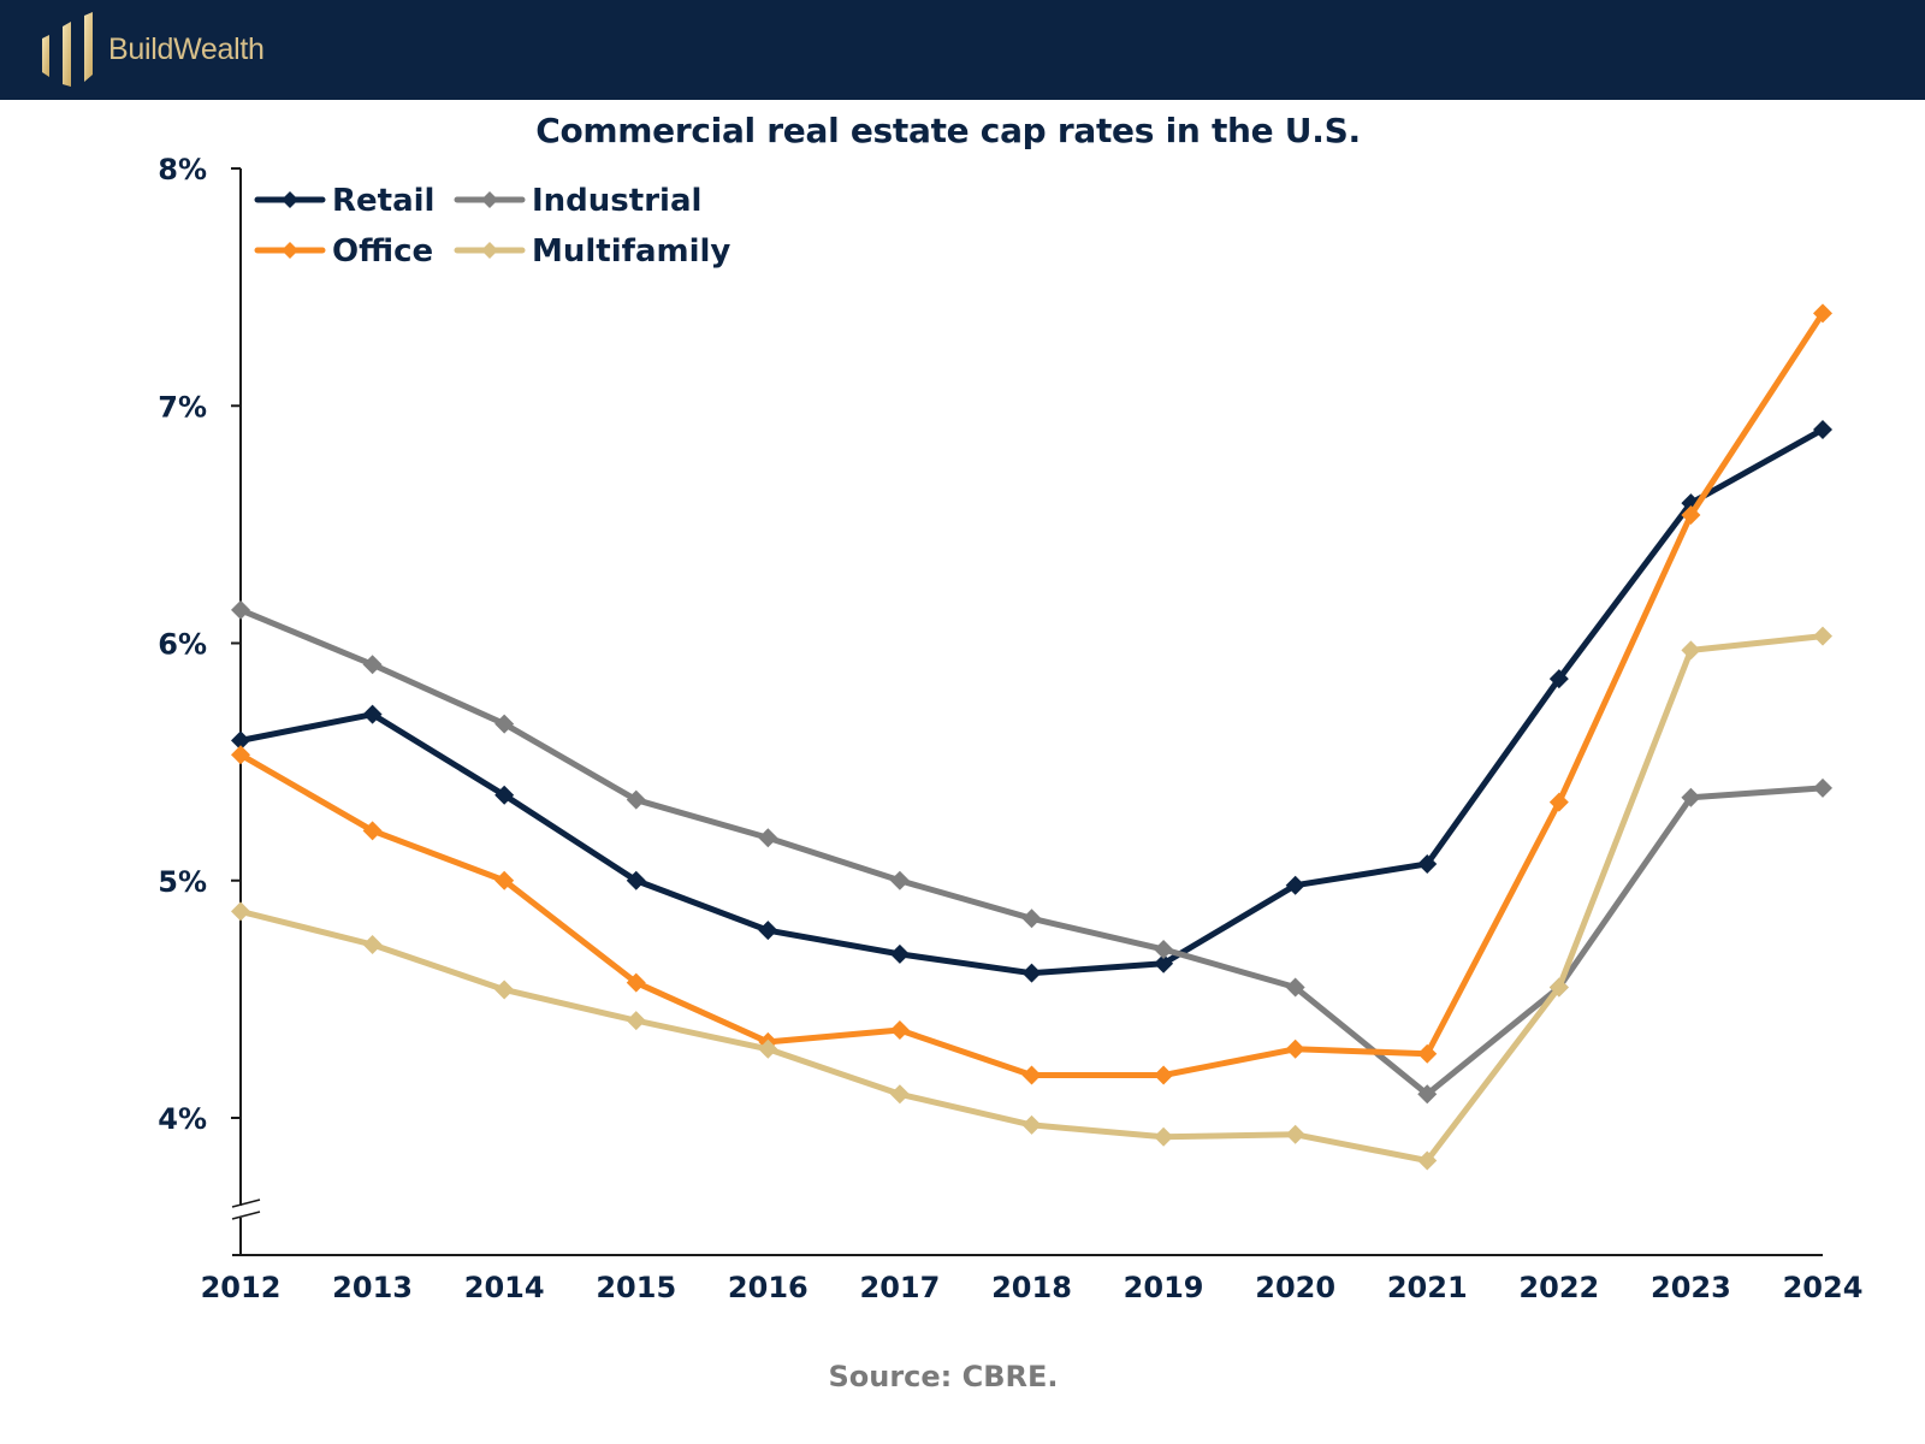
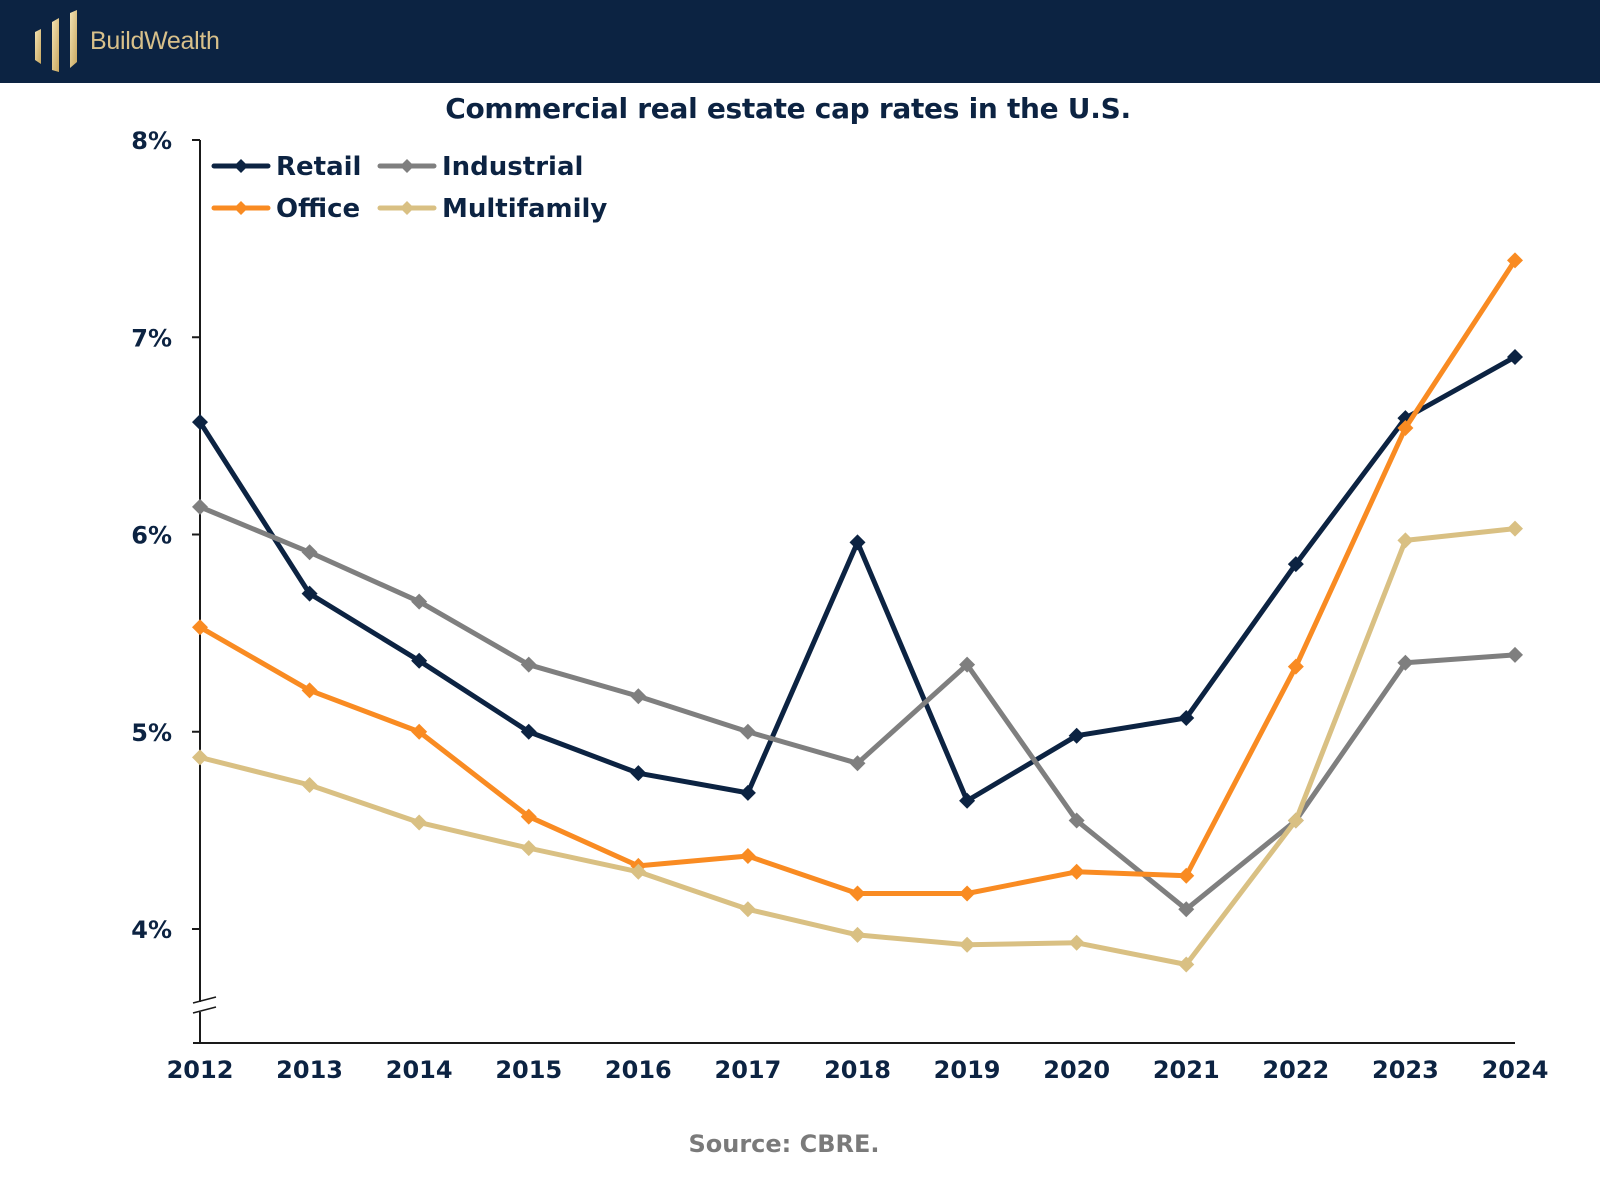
Retail/2012: 5.59% -> 6.57%
Retail/2018: 4.61% -> 5.96%
Industrial/2019: 4.71% -> 5.34%
